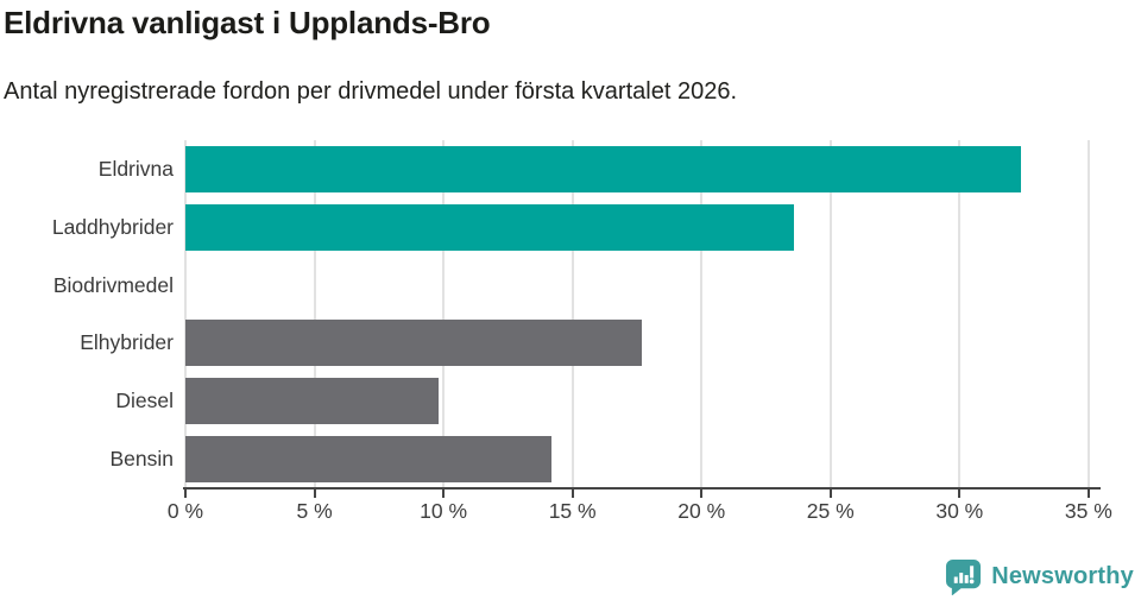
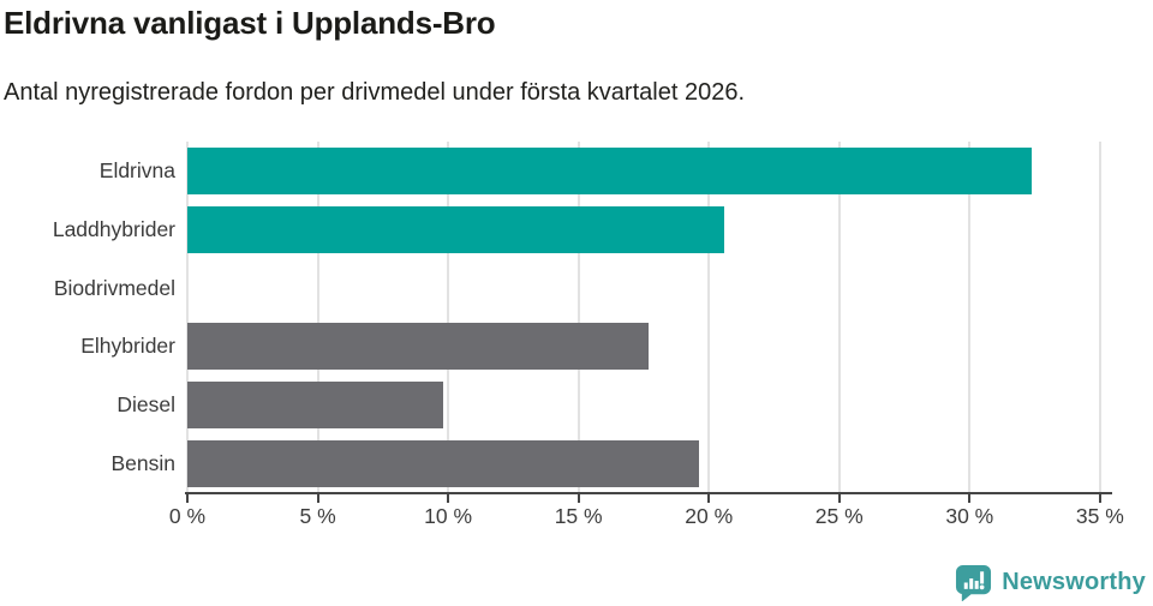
Laddhybrider: 23.6% -> 20.6%
Bensin: 14.2% -> 19.6%
